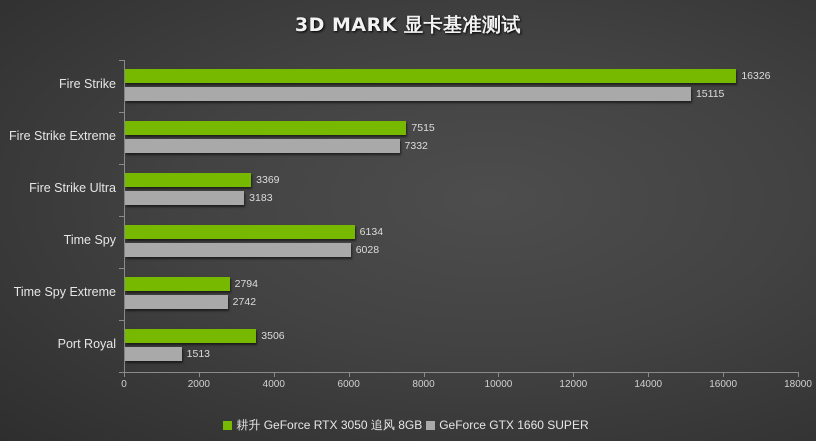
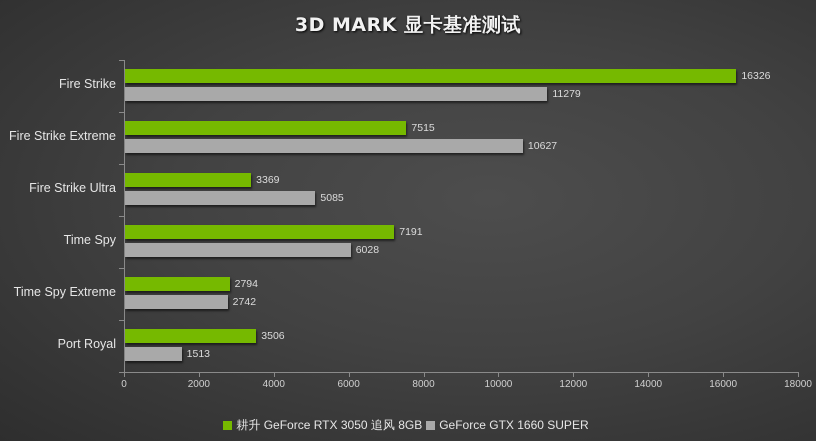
GeForce GTX 1660 SUPER/Fire Strike: 15115 -> 11279
GeForce GTX 1660 SUPER/Fire Strike Extreme: 7332 -> 10627
GeForce GTX 1660 SUPER/Fire Strike Ultra: 3183 -> 5085
耕升 GeForce RTX 3050 追风 8GB/Time Spy: 6134 -> 7191
